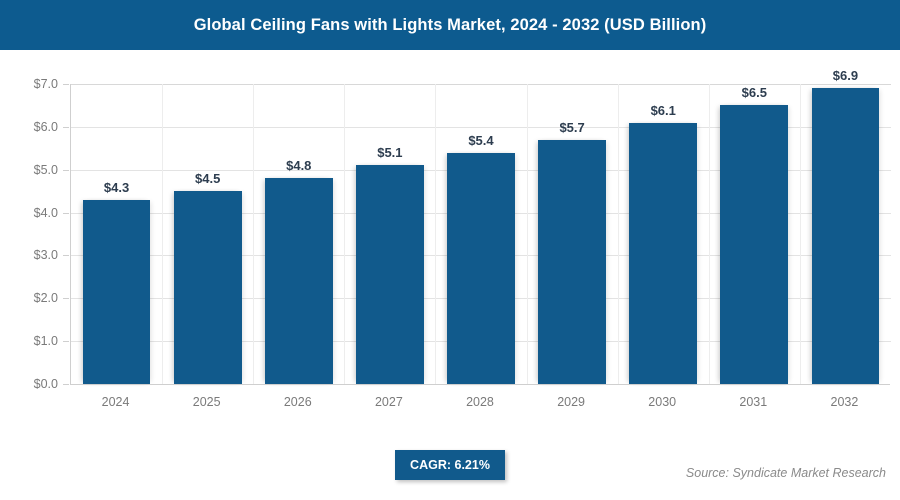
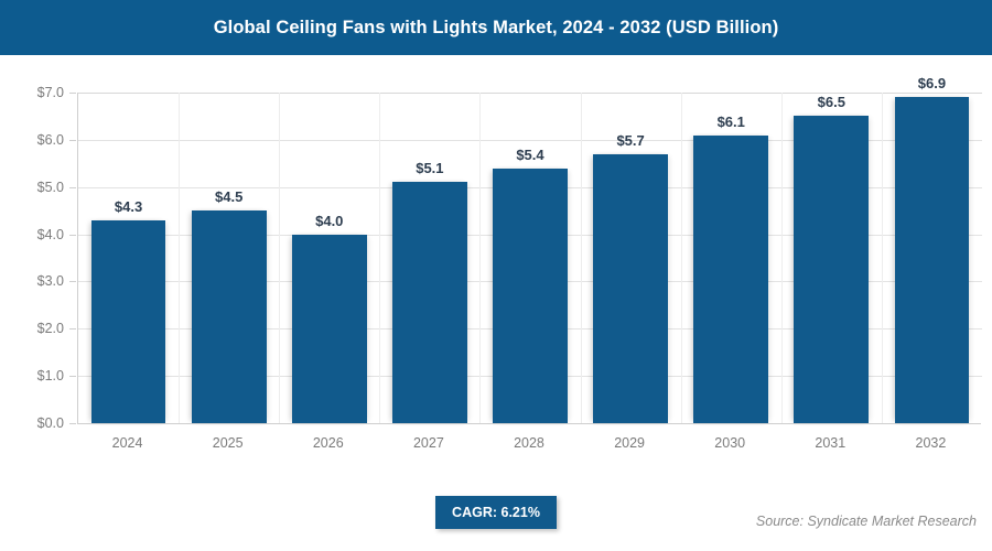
2026: $4.8 -> $4.0
